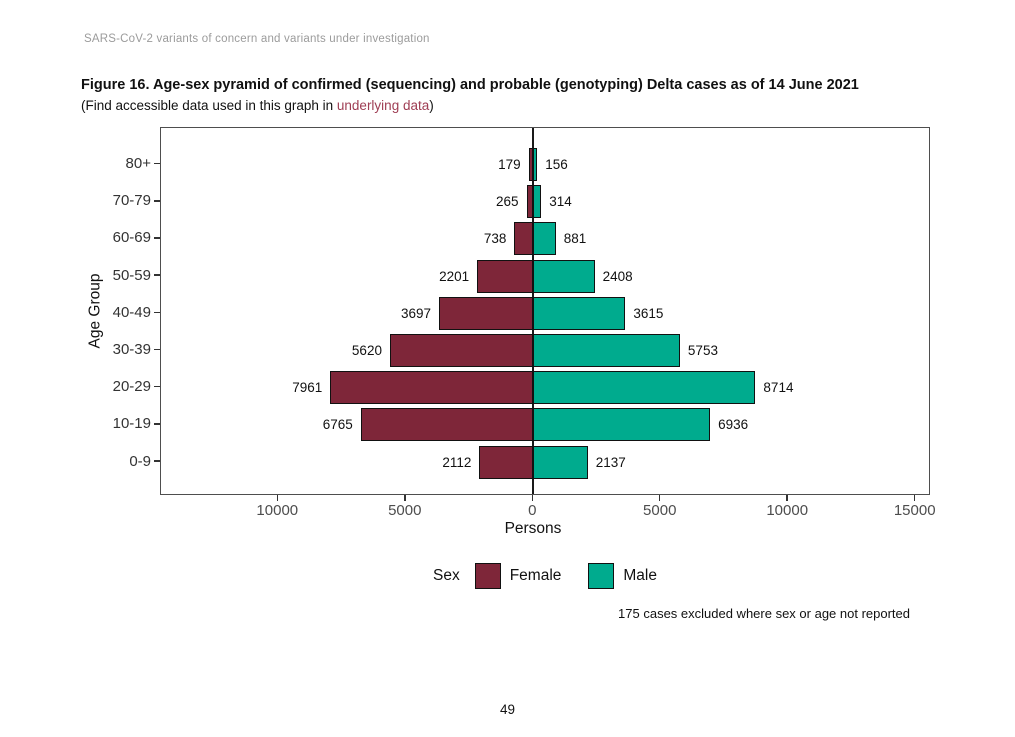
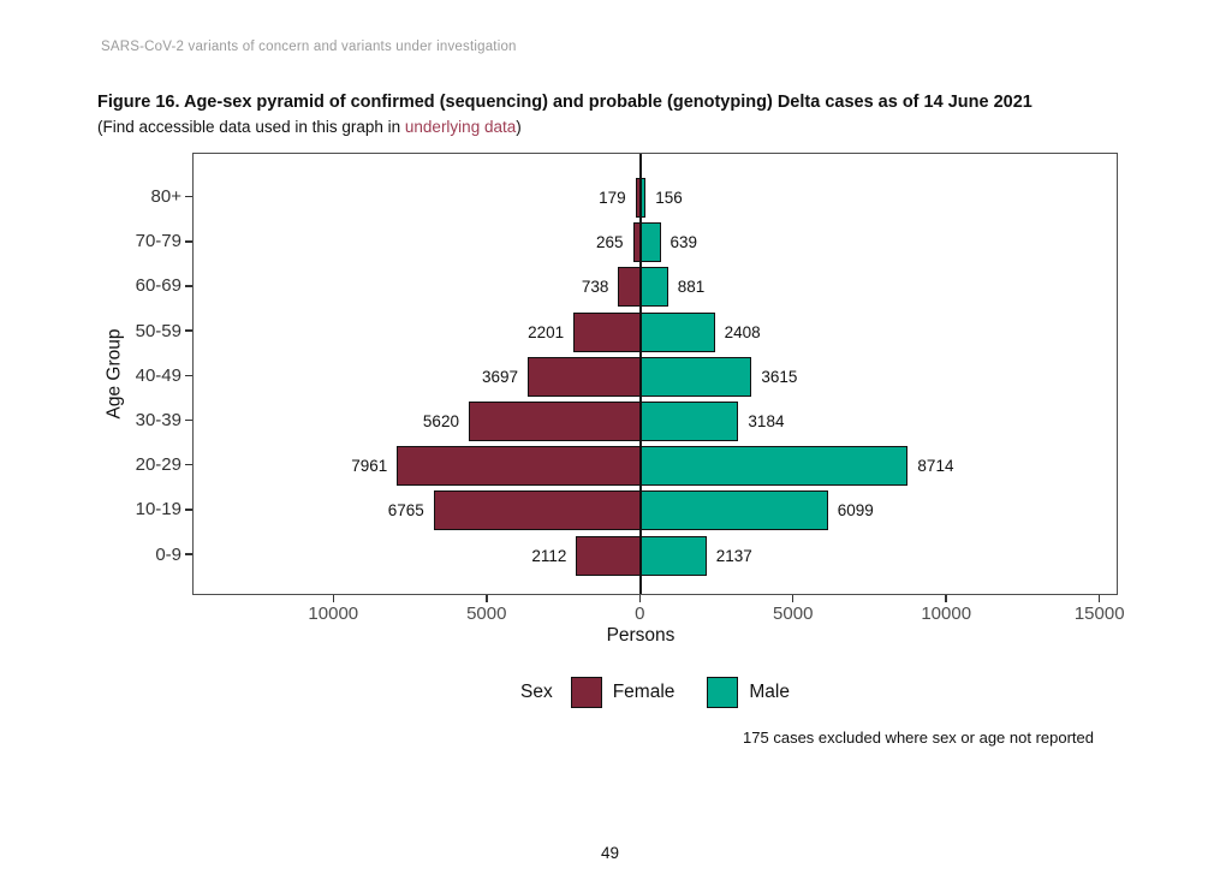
Male/70-79: 314 -> 639
Male/30-39: 5753 -> 3184
Male/10-19: 6936 -> 6099
